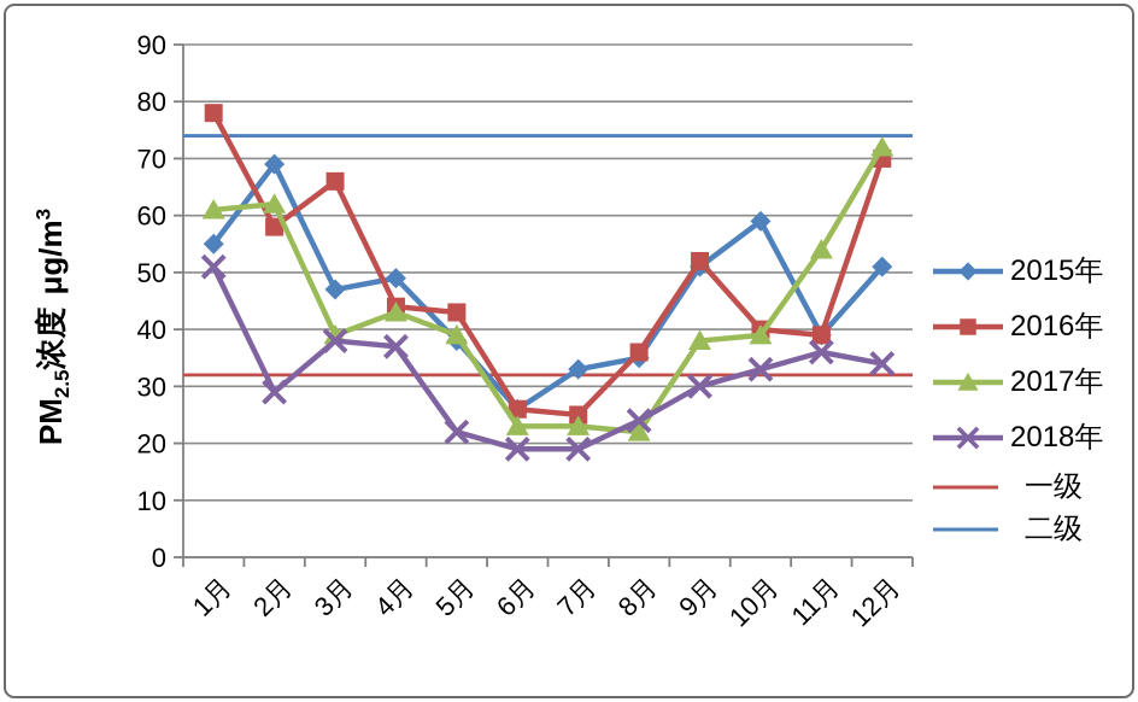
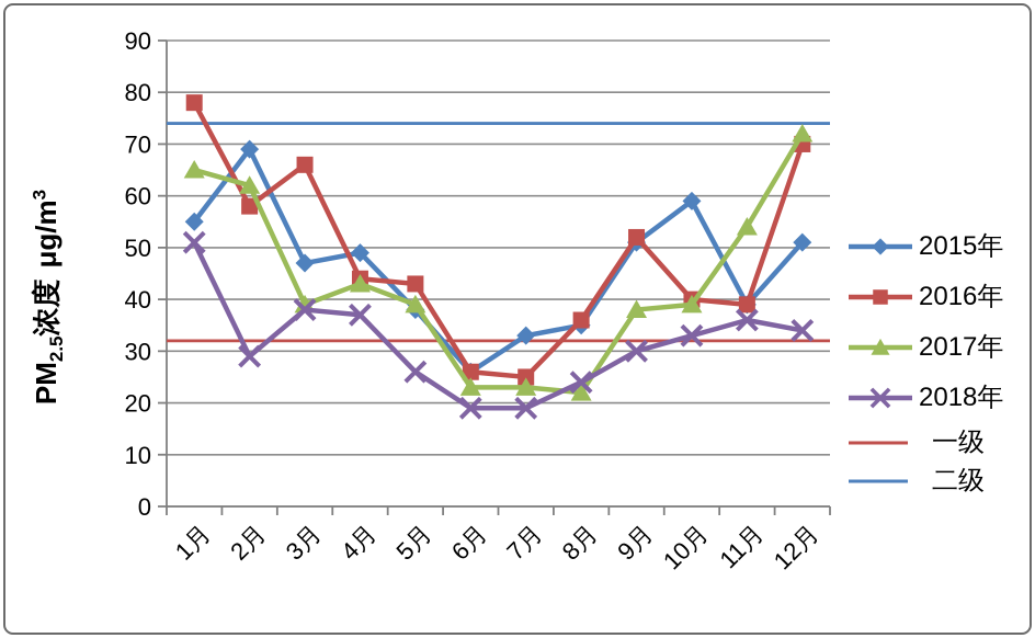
2017年/1月: 61 -> 65
2018年/5月: 22 -> 26
